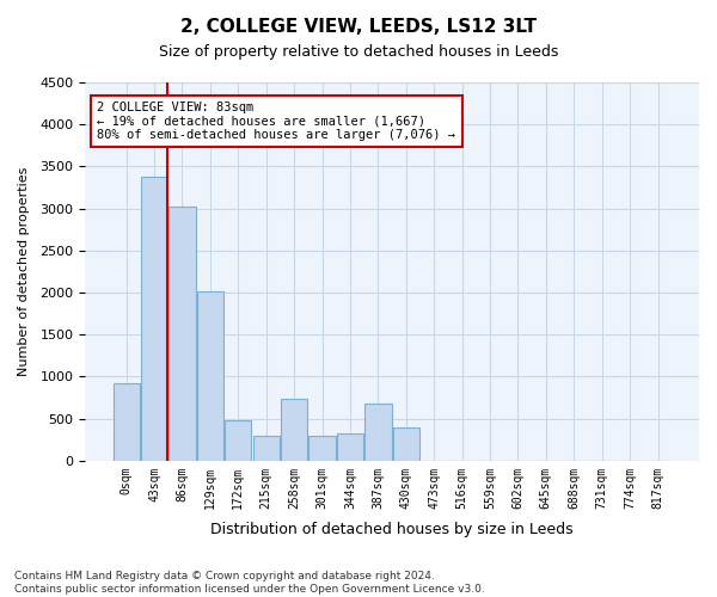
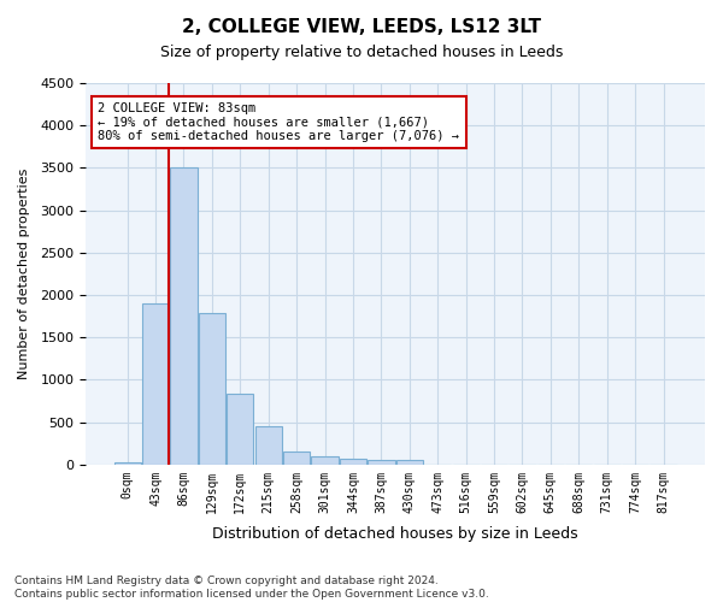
0sqm: 920 -> 30
43sqm: 3380 -> 1900
86sqm: 3020 -> 3500
129sqm: 2020 -> 1780
172sqm: 480 -> 840
215sqm: 300 -> 450
258sqm: 740 -> 160
301sqm: 300 -> 100
344sqm: 320 -> 60
387sqm: 680 -> 60
430sqm: 400 -> 50
